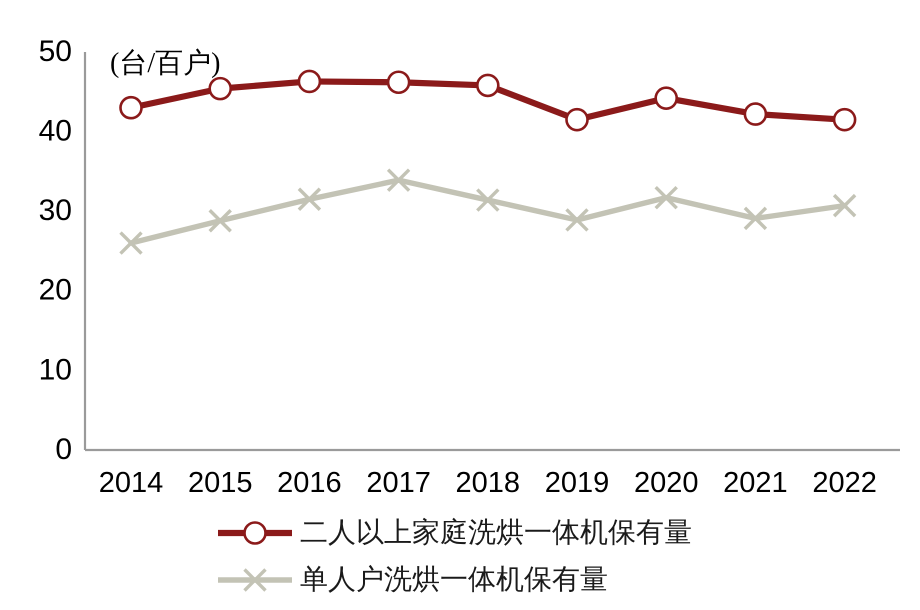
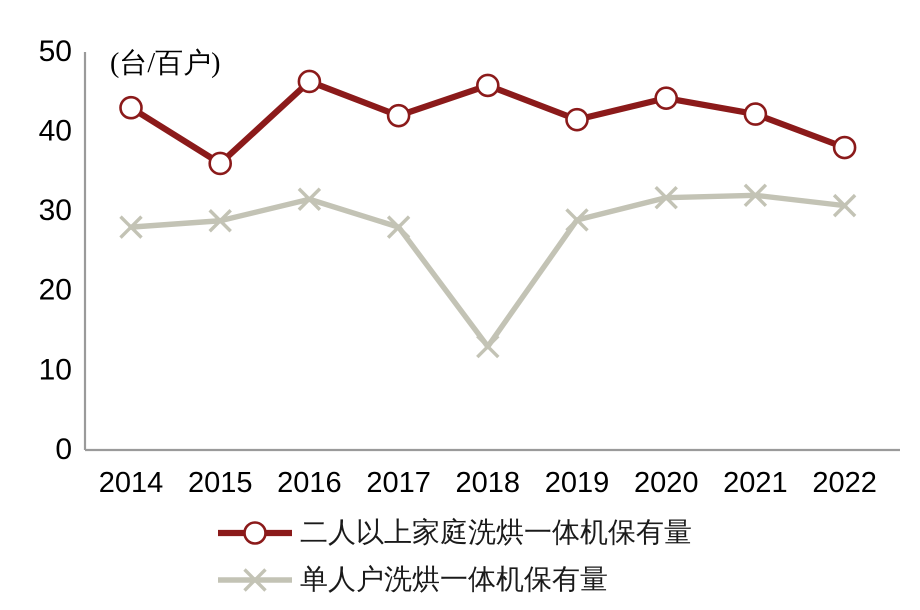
单人户洗烘一体机保有量/2014: 26 -> 28
二人以上家庭洗烘一体机保有量/2015: 45 -> 36
二人以上家庭洗烘一体机保有量/2017: 46 -> 42
单人户洗烘一体机保有量/2017: 34 -> 28
单人户洗烘一体机保有量/2018: 31 -> 13
单人户洗烘一体机保有量/2021: 29 -> 32
二人以上家庭洗烘一体机保有量/2022: 42 -> 38
